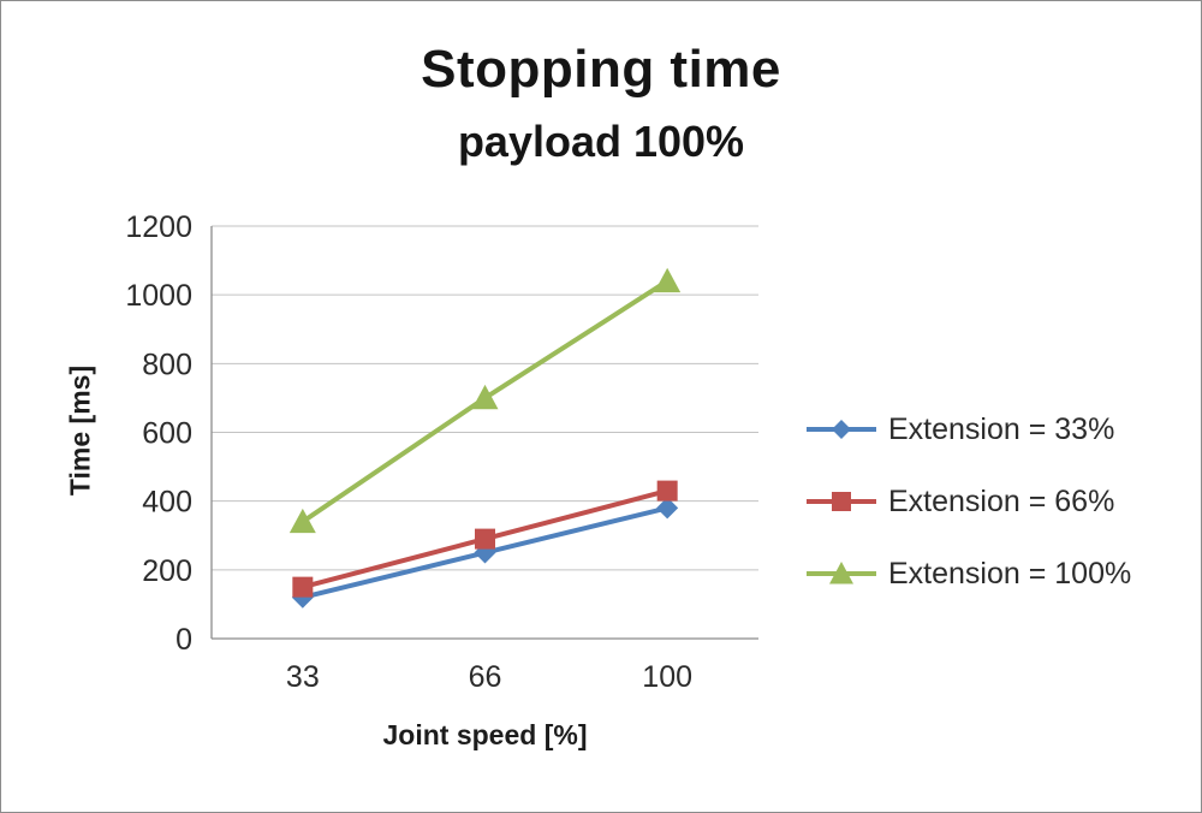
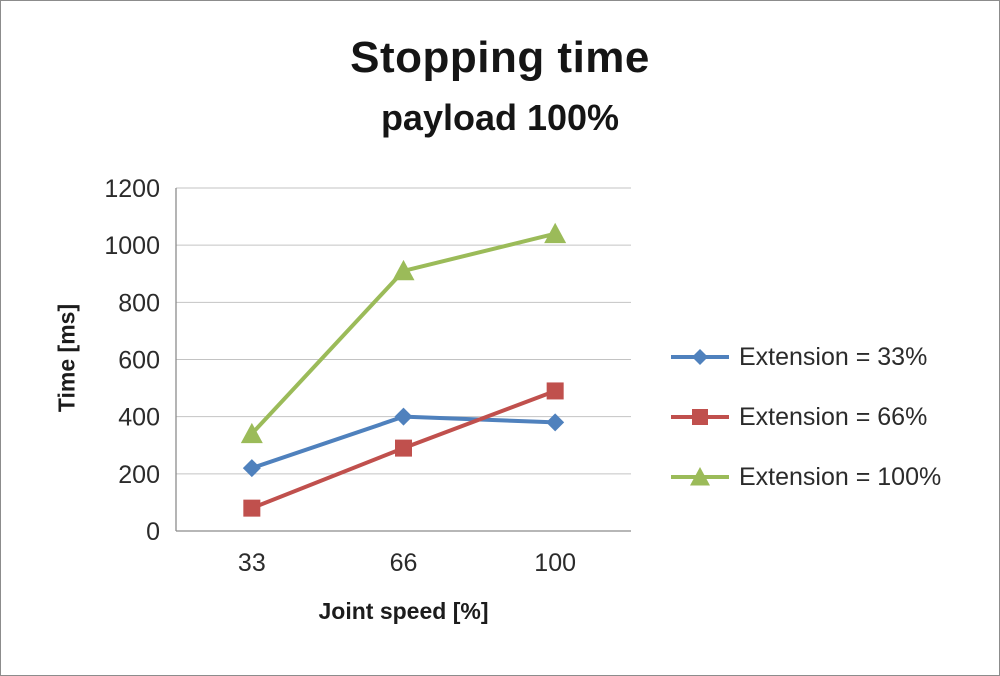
Extension = 33%/33: 120 -> 220
Extension = 66%/33: 150 -> 80
Extension = 33%/66: 250 -> 400
Extension = 100%/66: 700 -> 910
Extension = 66%/100: 430 -> 490
